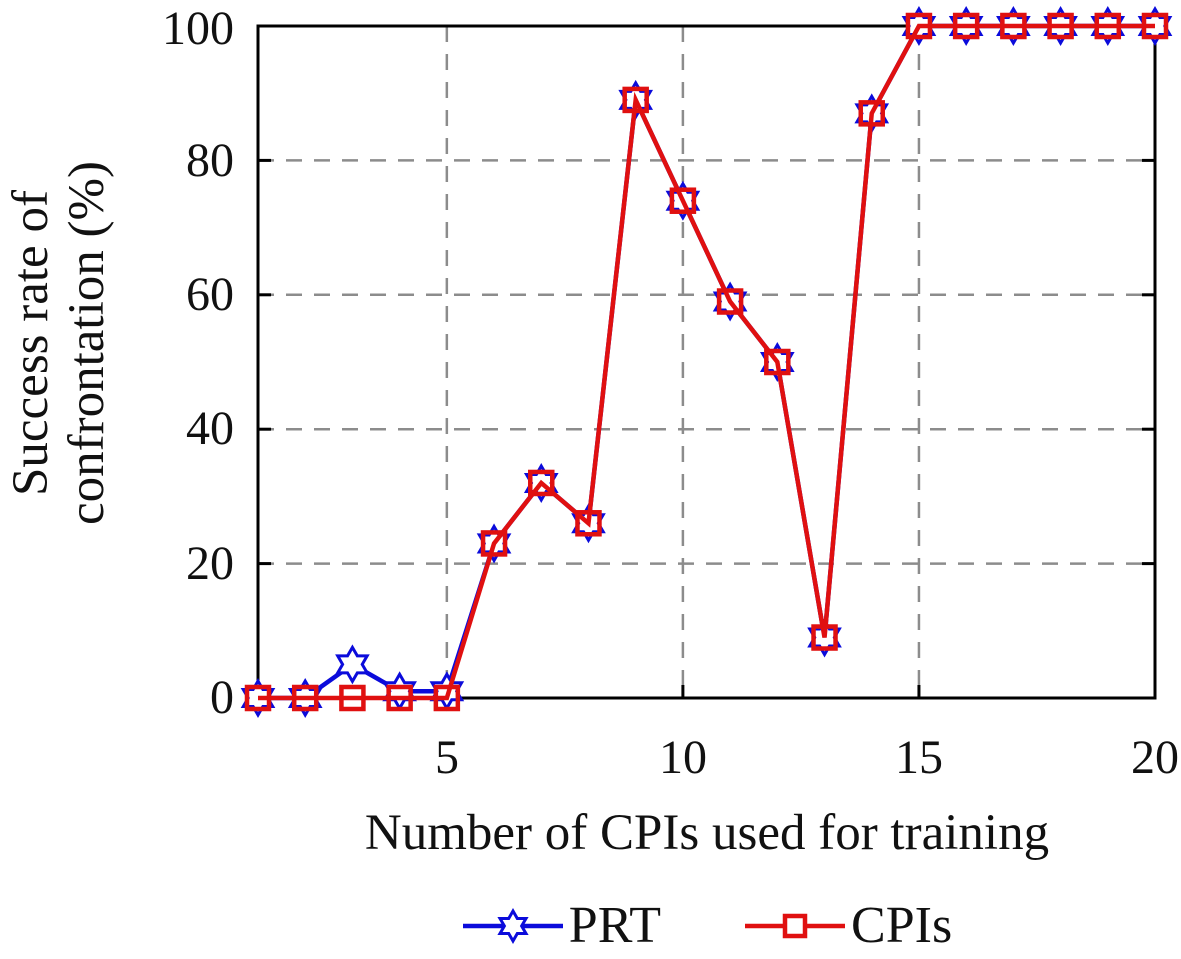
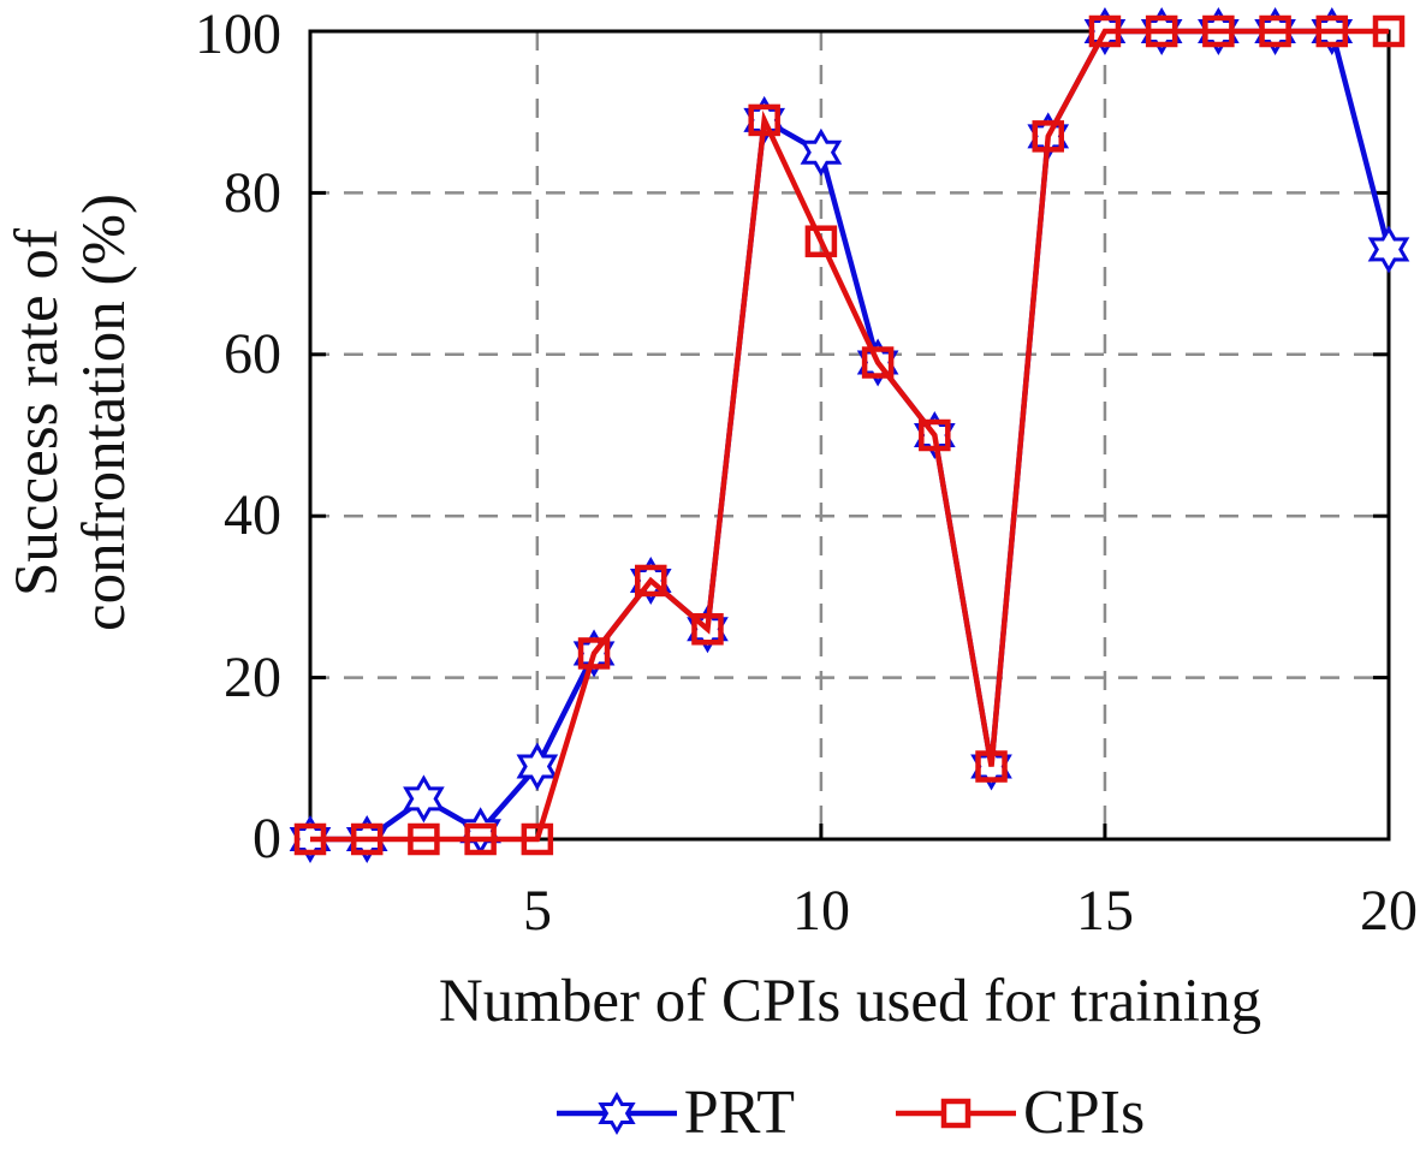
PRT/5: 1 -> 9
PRT/10: 74 -> 85
PRT/20: 100 -> 73
